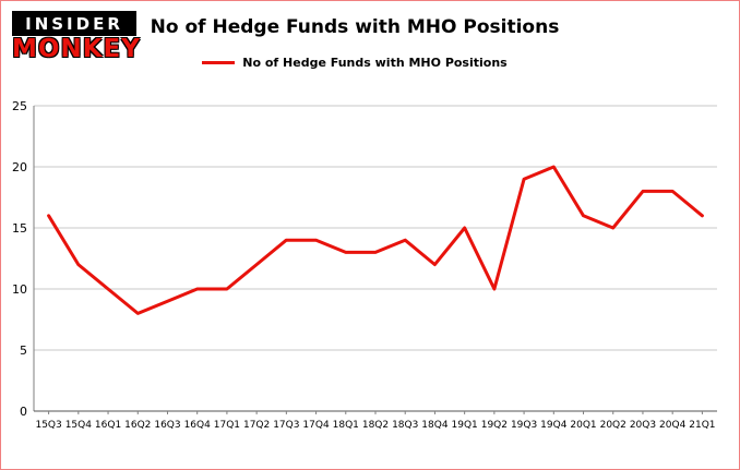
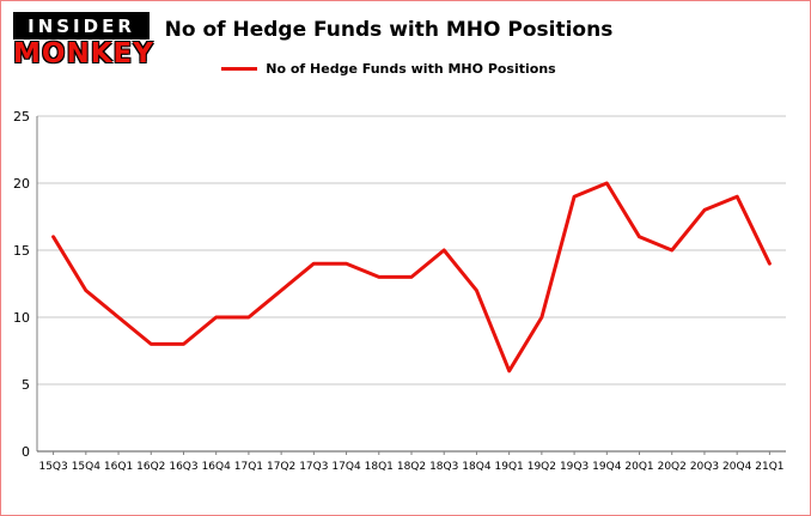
16Q3: 9 -> 8
18Q3: 14 -> 15
19Q1: 15 -> 6
20Q4: 18 -> 19
21Q1: 16 -> 14
